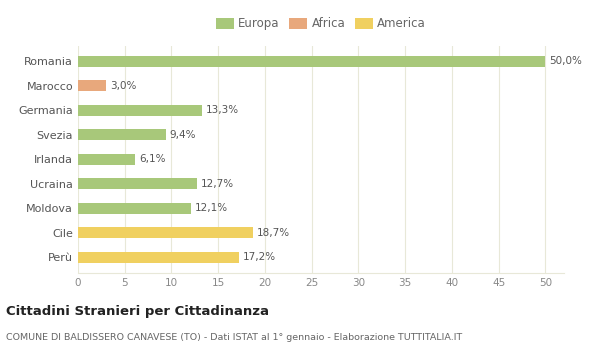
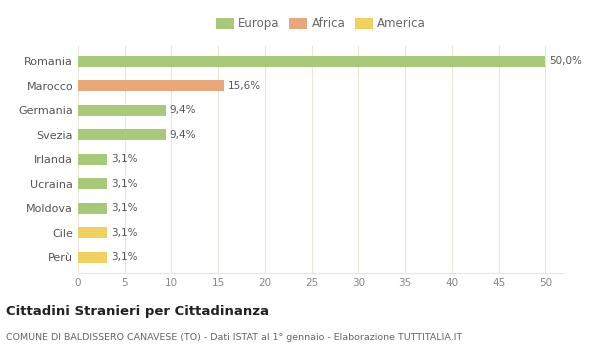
Marocco: 3,0% -> 15,6%
Germania: 13,3% -> 9,4%
Irlanda: 6,1% -> 3,1%
Ucraina: 12,7% -> 3,1%
Moldova: 12,1% -> 3,1%
Cile: 18,7% -> 3,1%
Perù: 17,2% -> 3,1%
